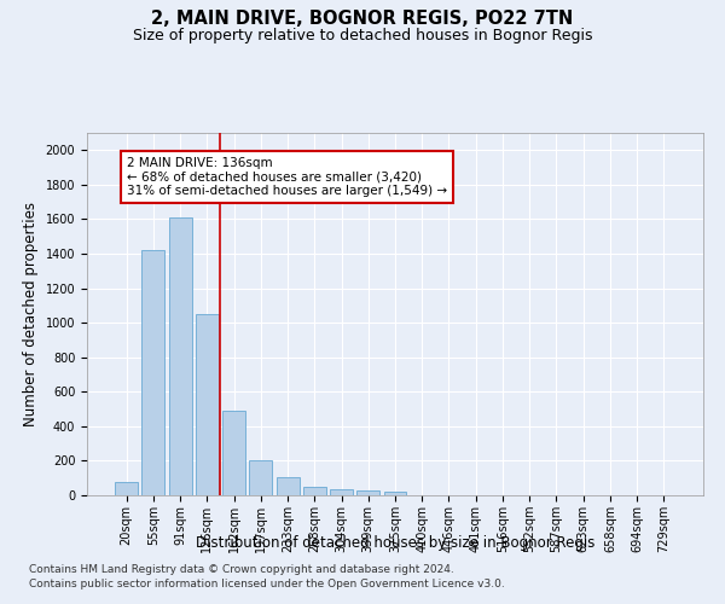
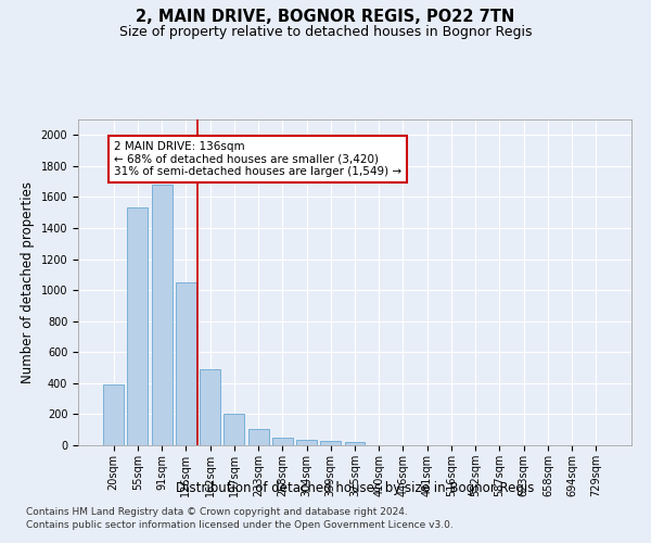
20sqm: 80 -> 390
55sqm: 1420 -> 1530
91sqm: 1610 -> 1680
